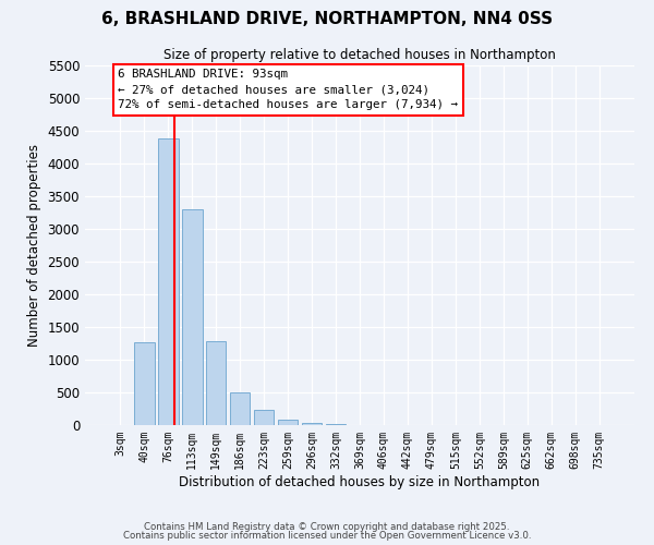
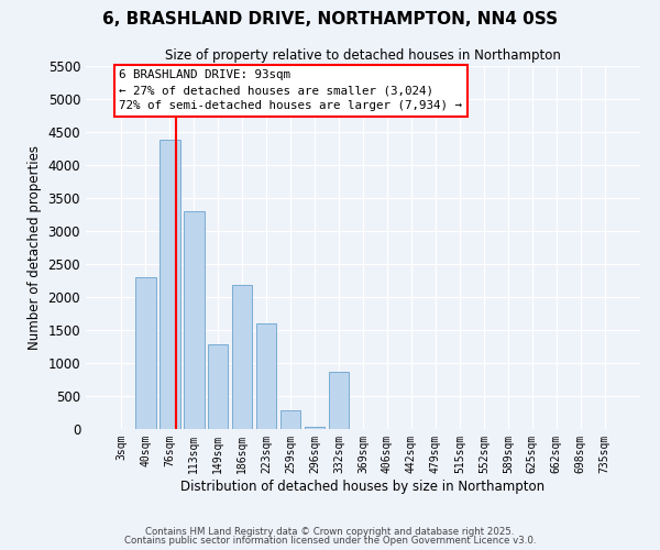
40sqm: 1270 -> 2300
186sqm: 500 -> 2180
223sqm: 230 -> 1600
259sqm: 80 -> 280
332sqm: 10 -> 860
